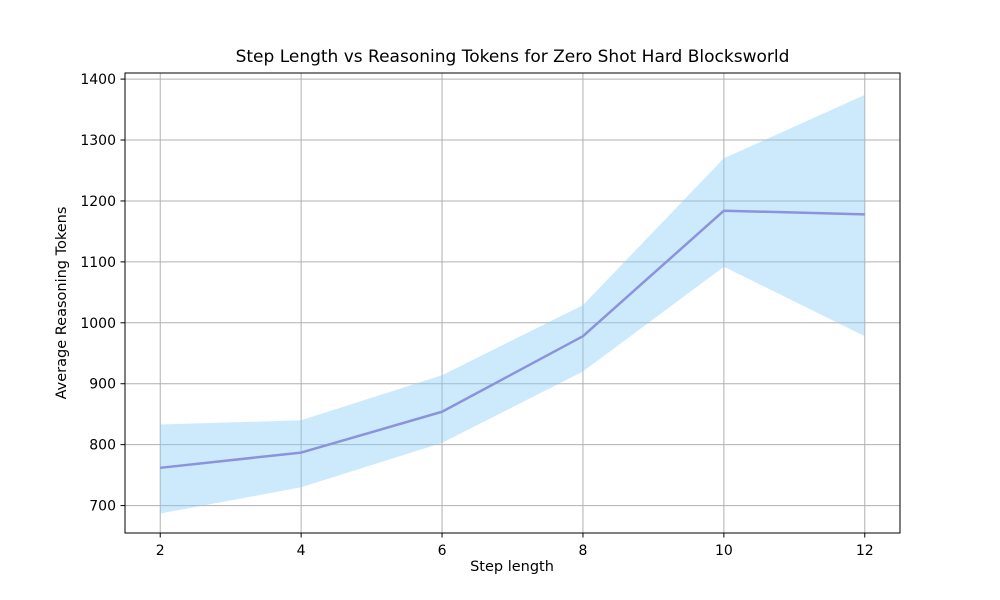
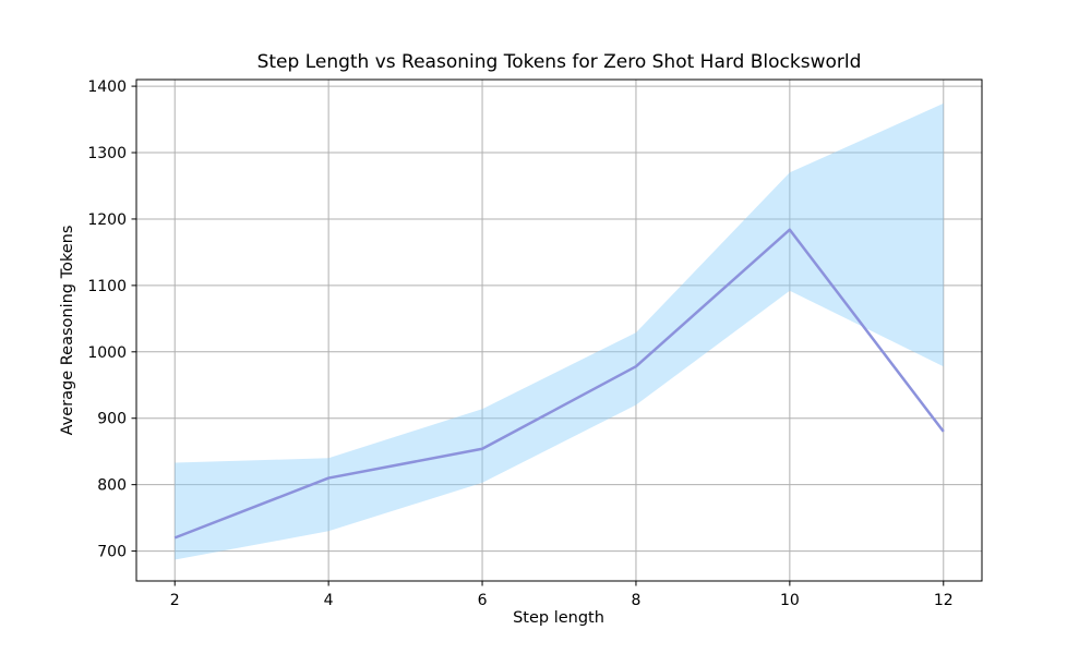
2: 760 -> 720
4: 790 -> 810
12: 1180 -> 880
